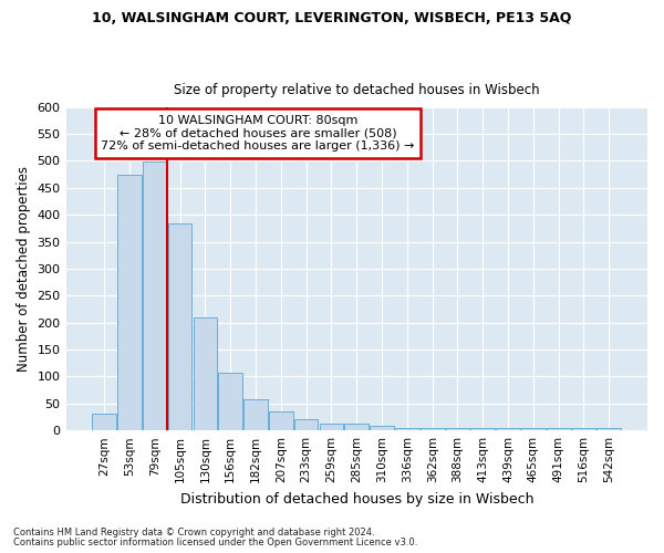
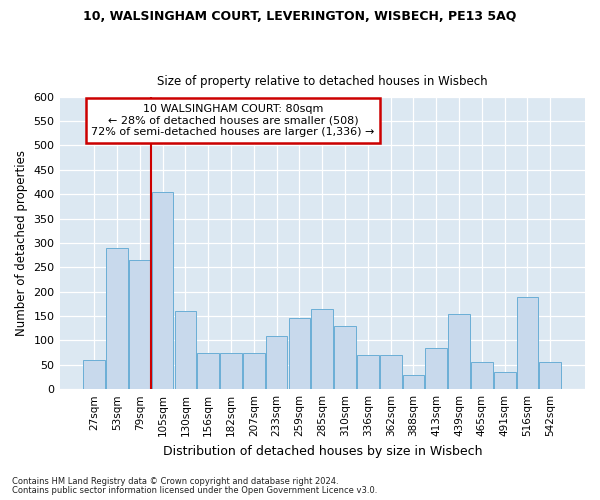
27sqm: 32 -> 60
53sqm: 475 -> 290
79sqm: 498 -> 265
105sqm: 383 -> 405
130sqm: 210 -> 160
156sqm: 106 -> 75
182sqm: 57 -> 75
207sqm: 35 -> 75
233sqm: 21 -> 110
259sqm: 13 -> 145
285sqm: 12 -> 165
310sqm: 9 -> 130
336sqm: 5 -> 70
362sqm: 5 -> 70
388sqm: 5 -> 30
413sqm: 5 -> 85
439sqm: 5 -> 155
465sqm: 5 -> 55
491sqm: 5 -> 35
516sqm: 5 -> 190
542sqm: 5 -> 55
